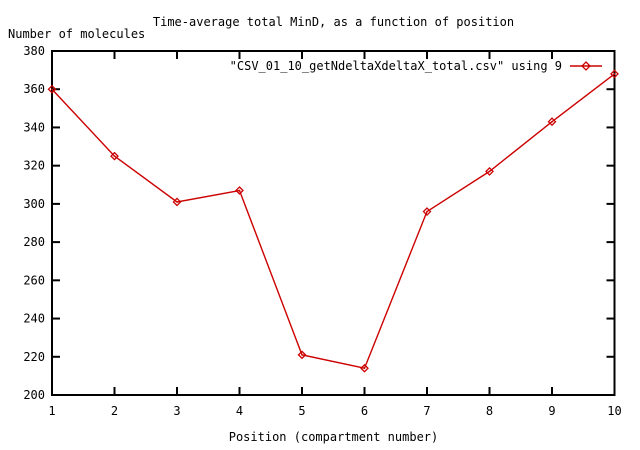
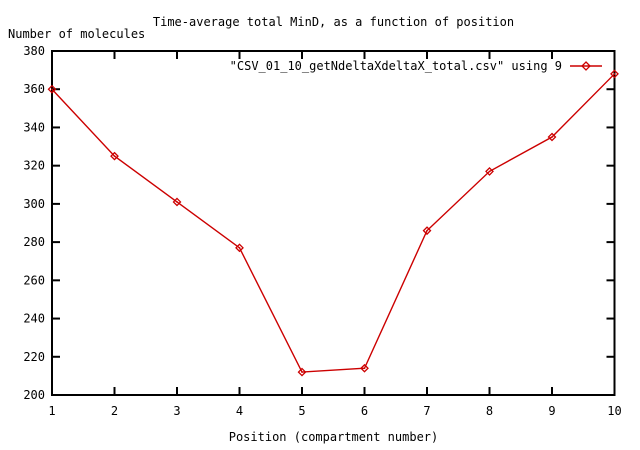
4: 307 -> 277
5: 221 -> 212
7: 296 -> 286
9: 343 -> 335
